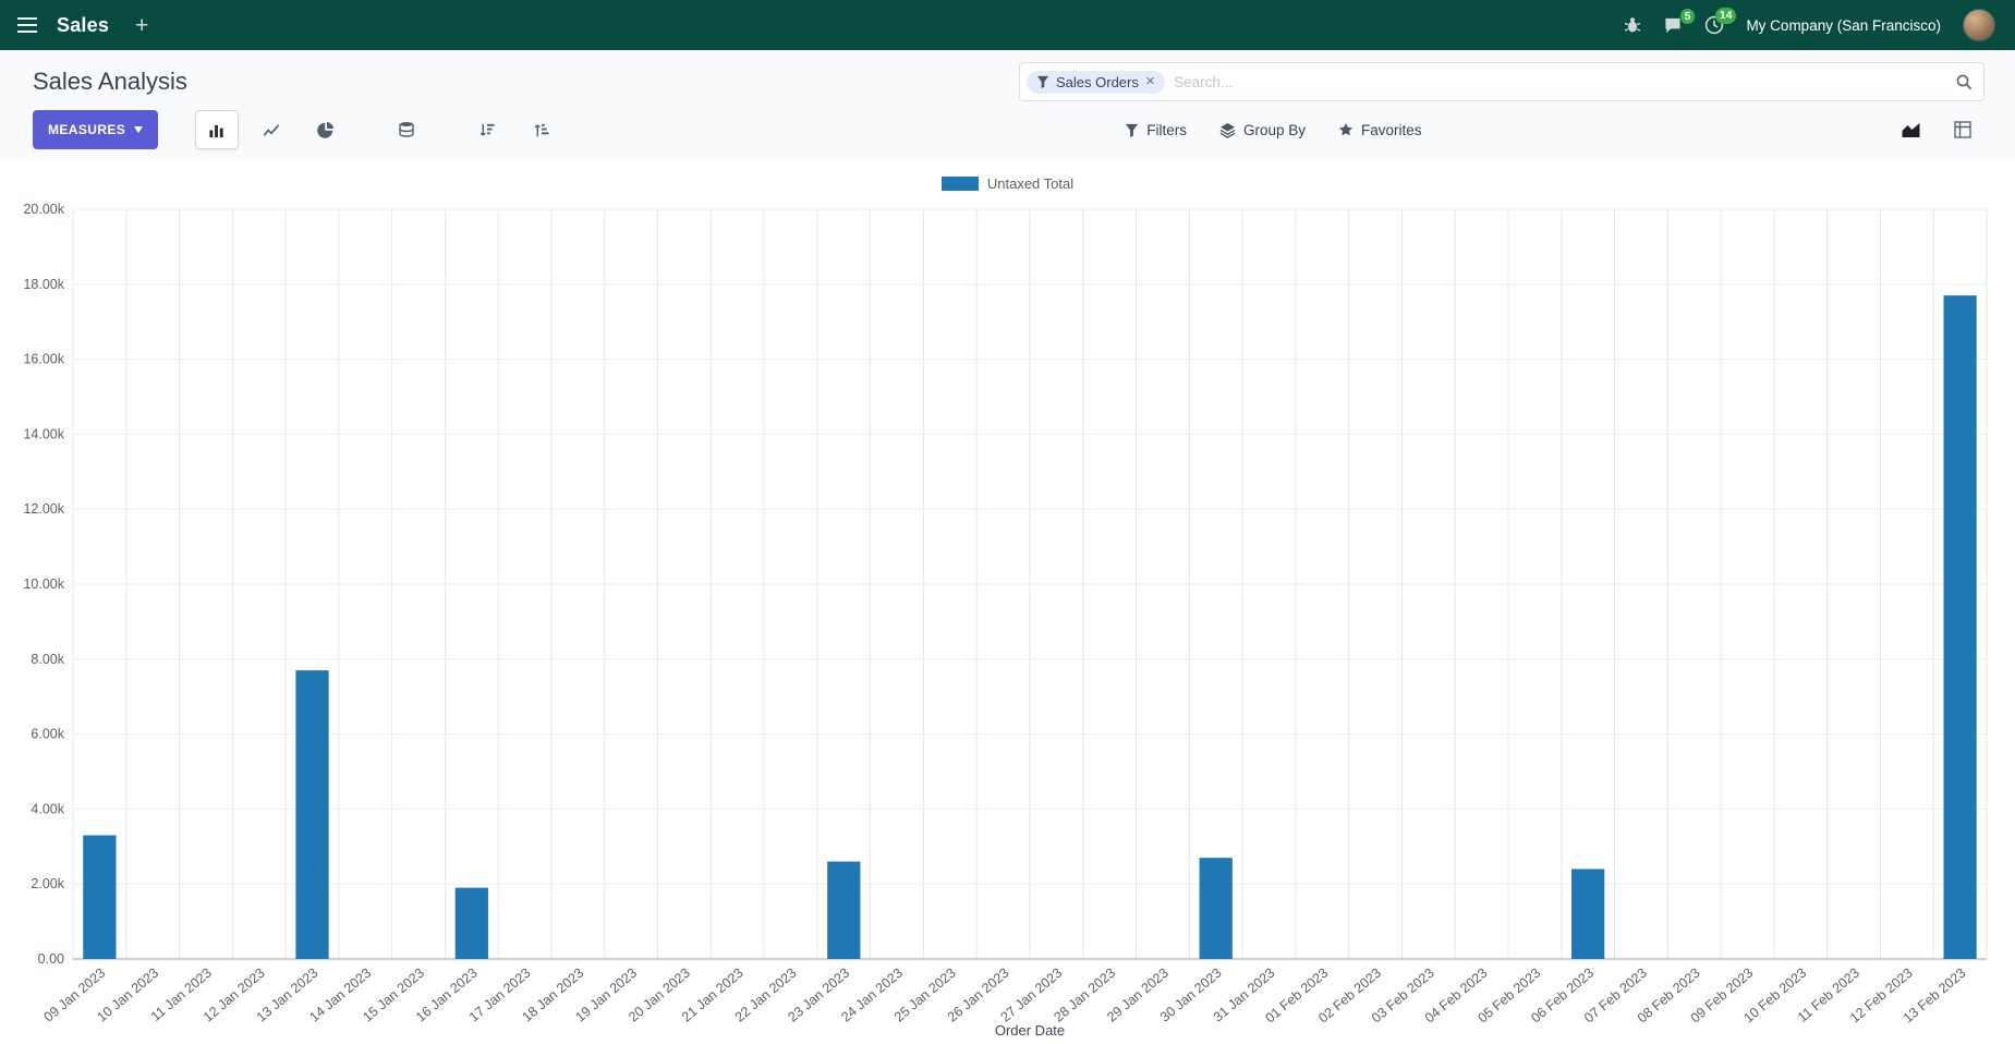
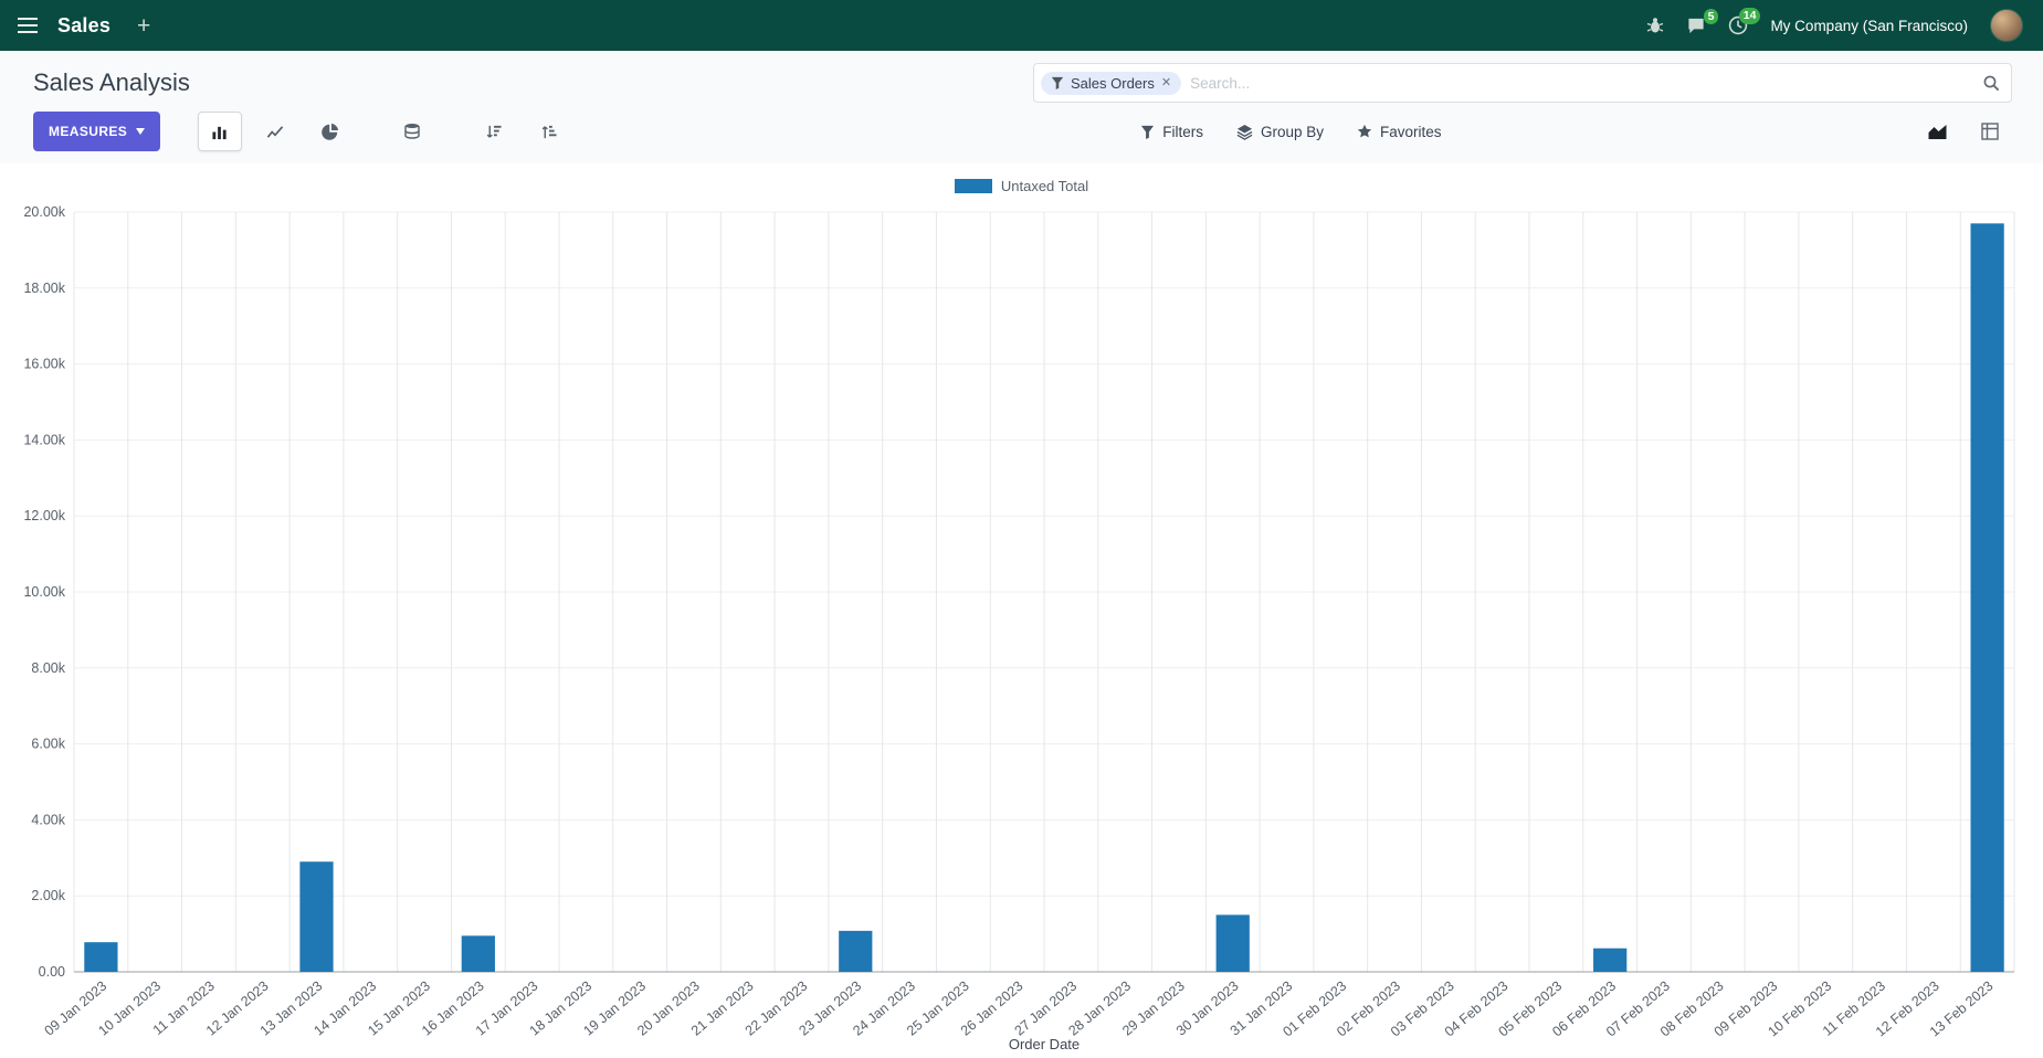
09 Jan 2023: 3.3k -> 0.8k
13 Jan 2023: 7.7k -> 2.9k
16 Jan 2023: 1.9k -> 1.0k
23 Jan 2023: 2.6k -> 1.1k
30 Jan 2023: 2.7k -> 1.5k
06 Feb 2023: 2.4k -> 0.6k
13 Feb 2023: 17.7k -> 19.7k
